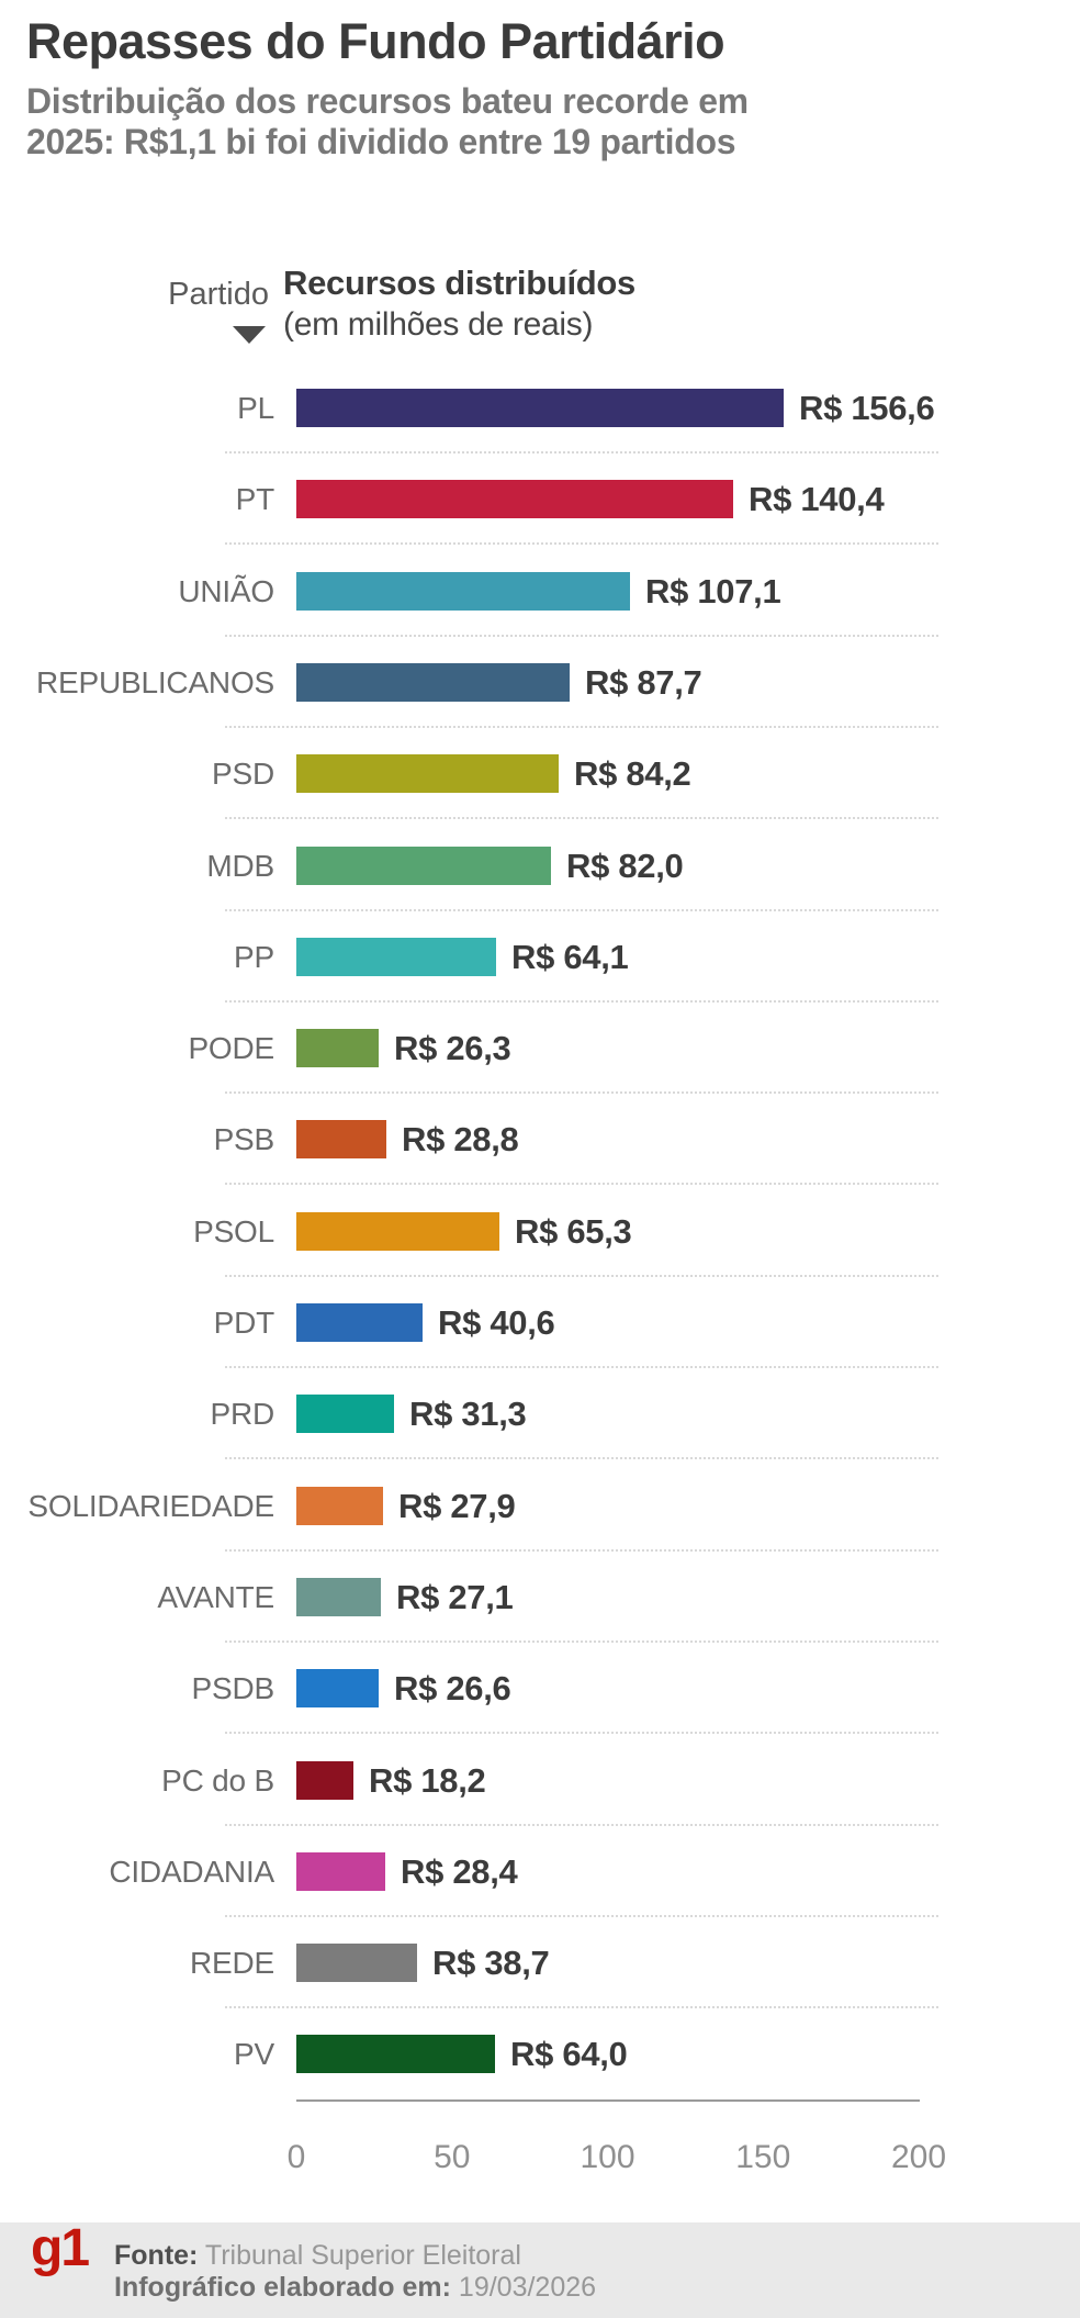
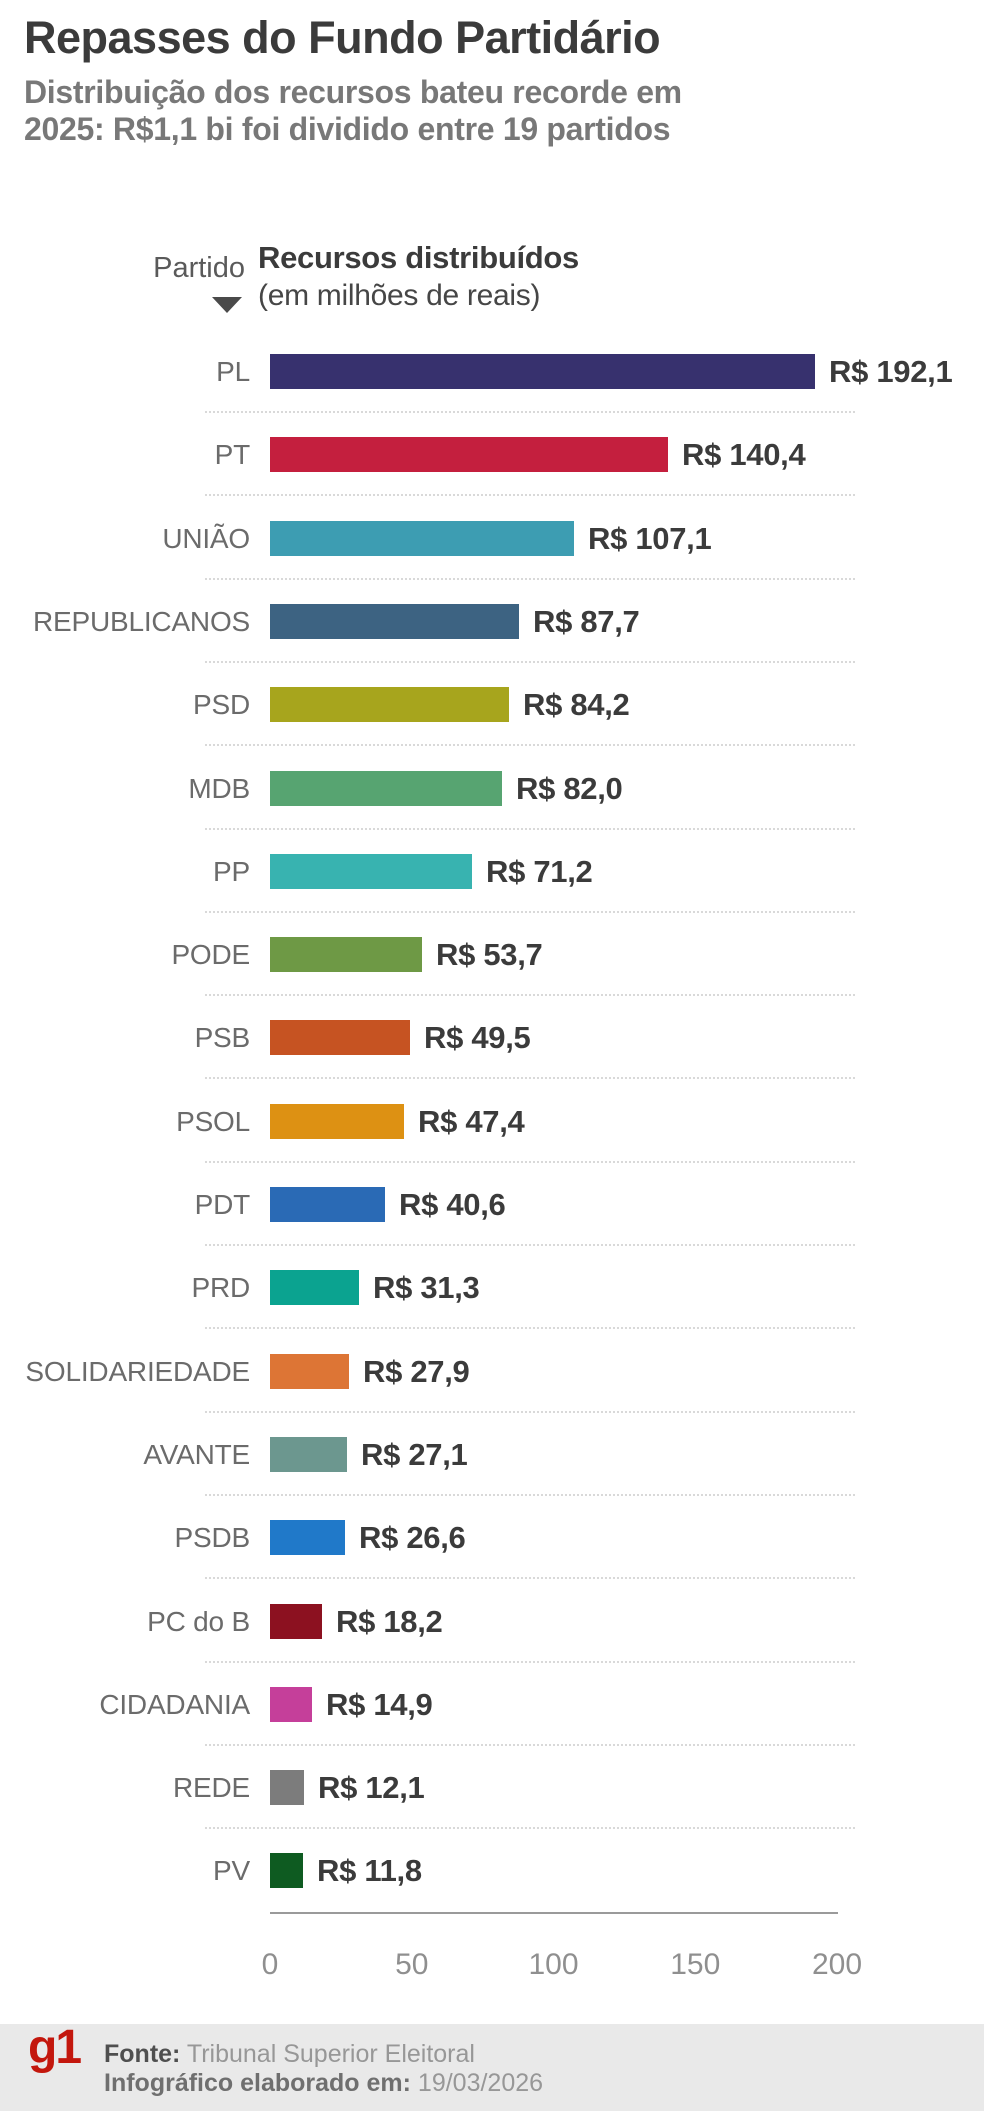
PL: 156,6 -> 192,1
PP: 64,1 -> 71,2
PODE: 26,3 -> 53,7
PSB: 28,8 -> 49,5
PSOL: 65,3 -> 47,4
CIDADANIA: 28,4 -> 14,9
REDE: 38,7 -> 12,1
PV: 64,0 -> 11,8
